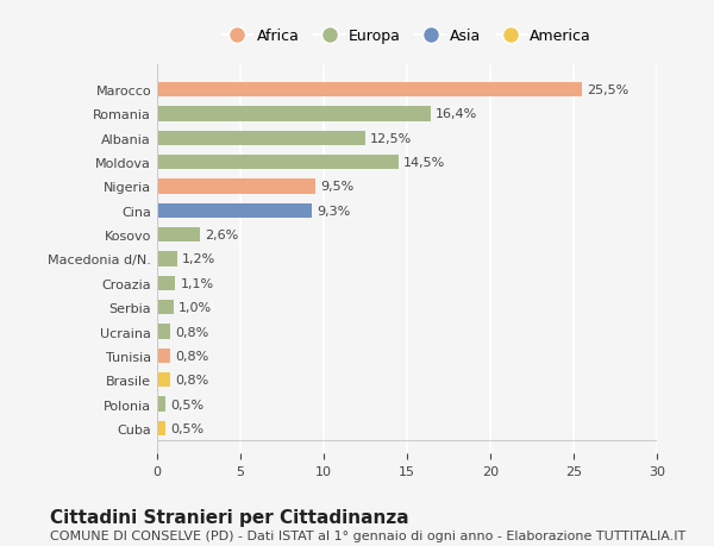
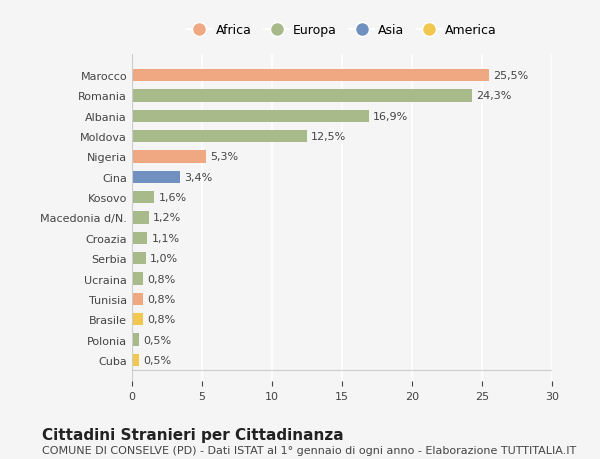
Romania: 16,4% -> 24,3%
Albania: 12,5% -> 16,9%
Moldova: 14,5% -> 12,5%
Nigeria: 9,5% -> 5,3%
Cina: 9,3% -> 3,4%
Kosovo: 2,6% -> 1,6%
